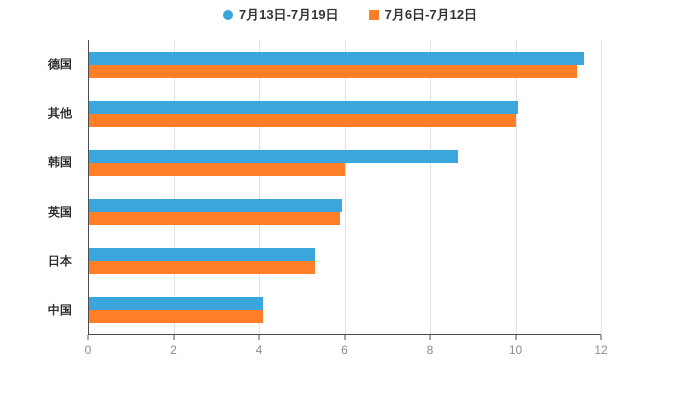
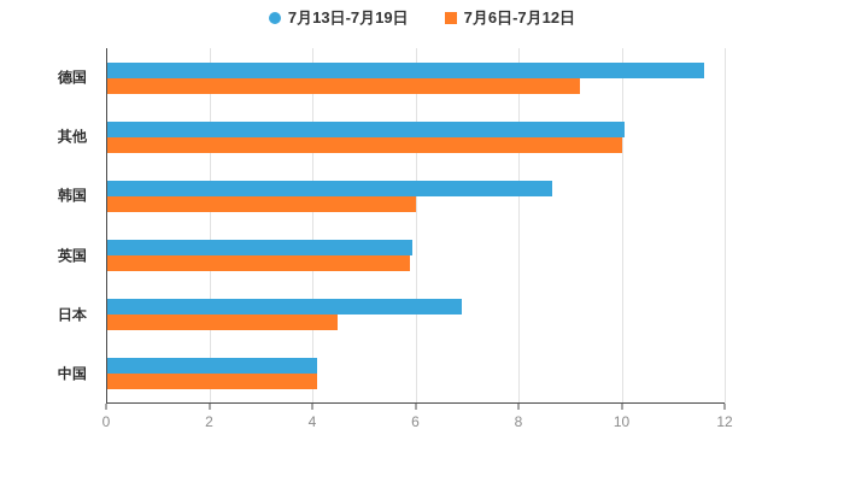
7月6日-7月12日/德国: 11.4 -> 9.2
7月13日-7月19日/日本: 5.3 -> 6.9
7月6日-7月12日/日本: 5.3 -> 4.5
